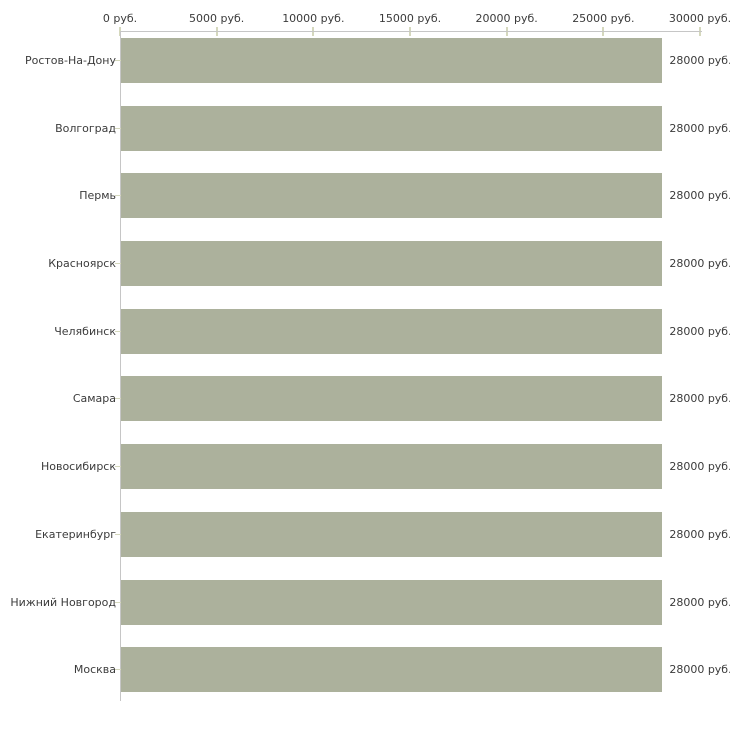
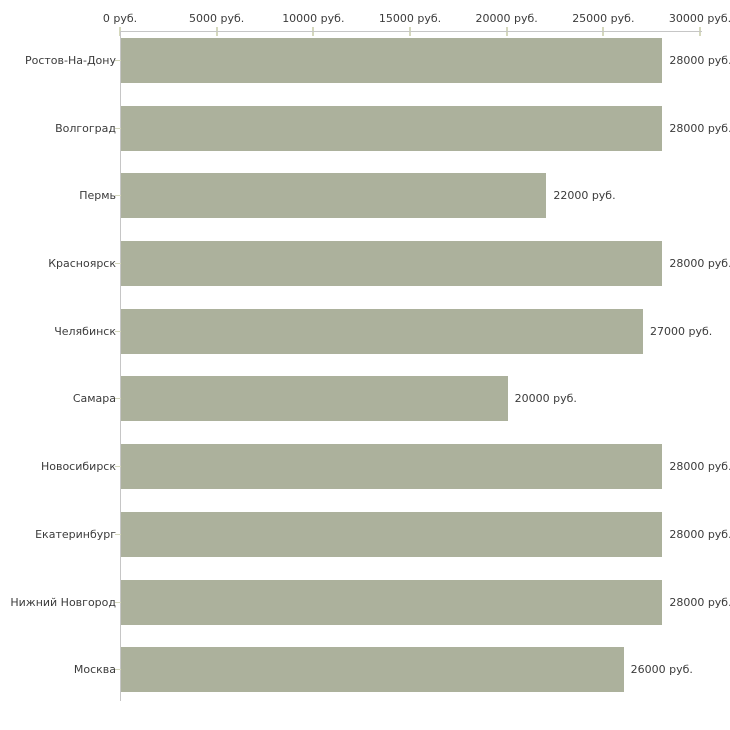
Пермь: 28000 -> 22000
Челябинск: 28000 -> 27000
Самара: 28000 -> 20000
Москва: 28000 -> 26000
